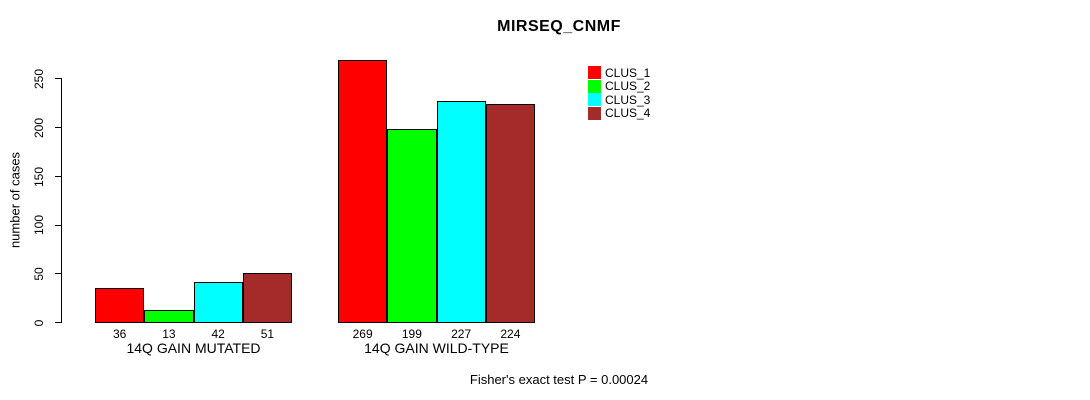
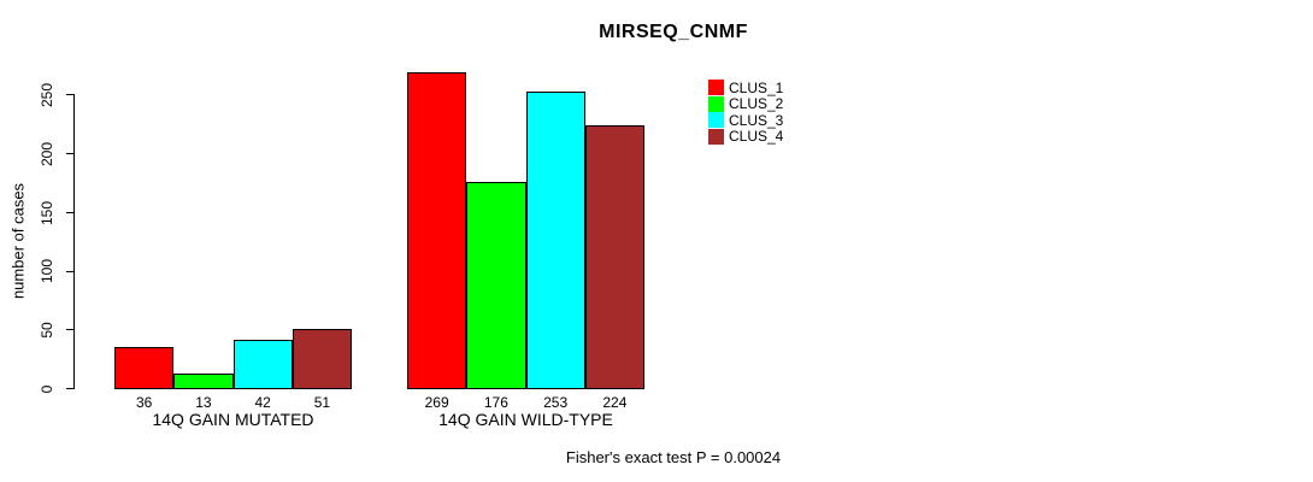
CLUS_2/14Q GAIN WILD-TYPE: 199 -> 176
CLUS_3/14Q GAIN WILD-TYPE: 227 -> 253
